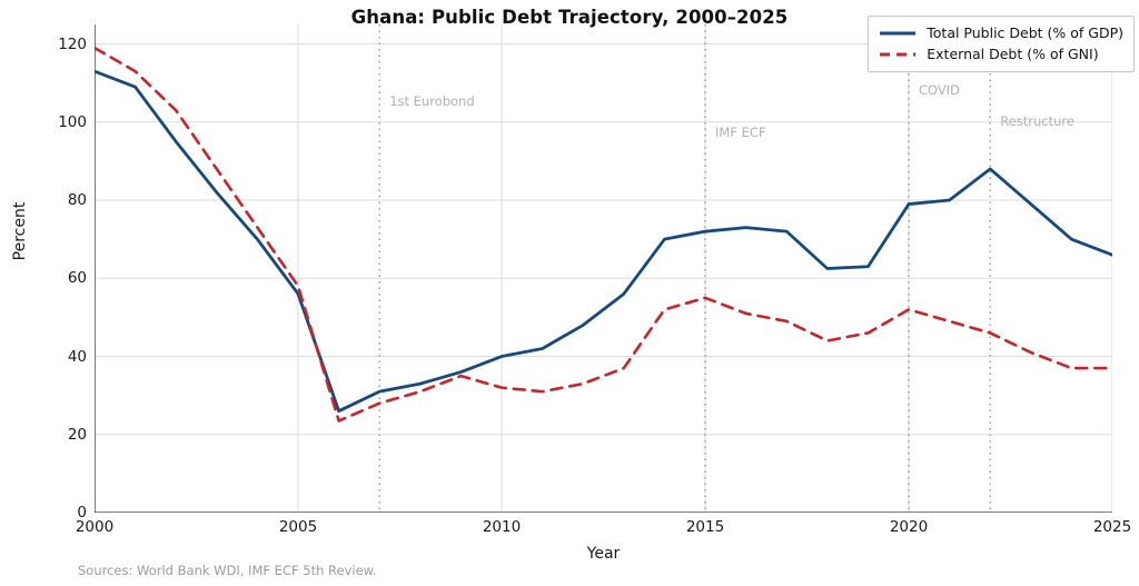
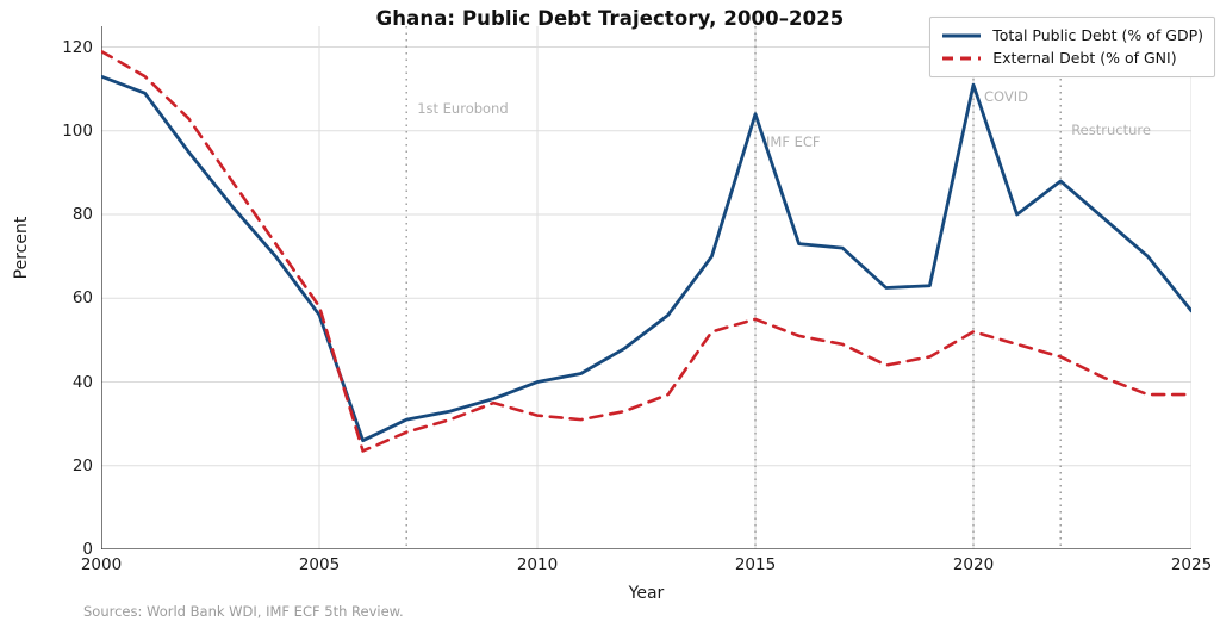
Total Public Debt (% of GDP)/2015: 72 -> 104
Total Public Debt (% of GDP)/2020: 79 -> 111
Total Public Debt (% of GDP)/2025: 66 -> 57
